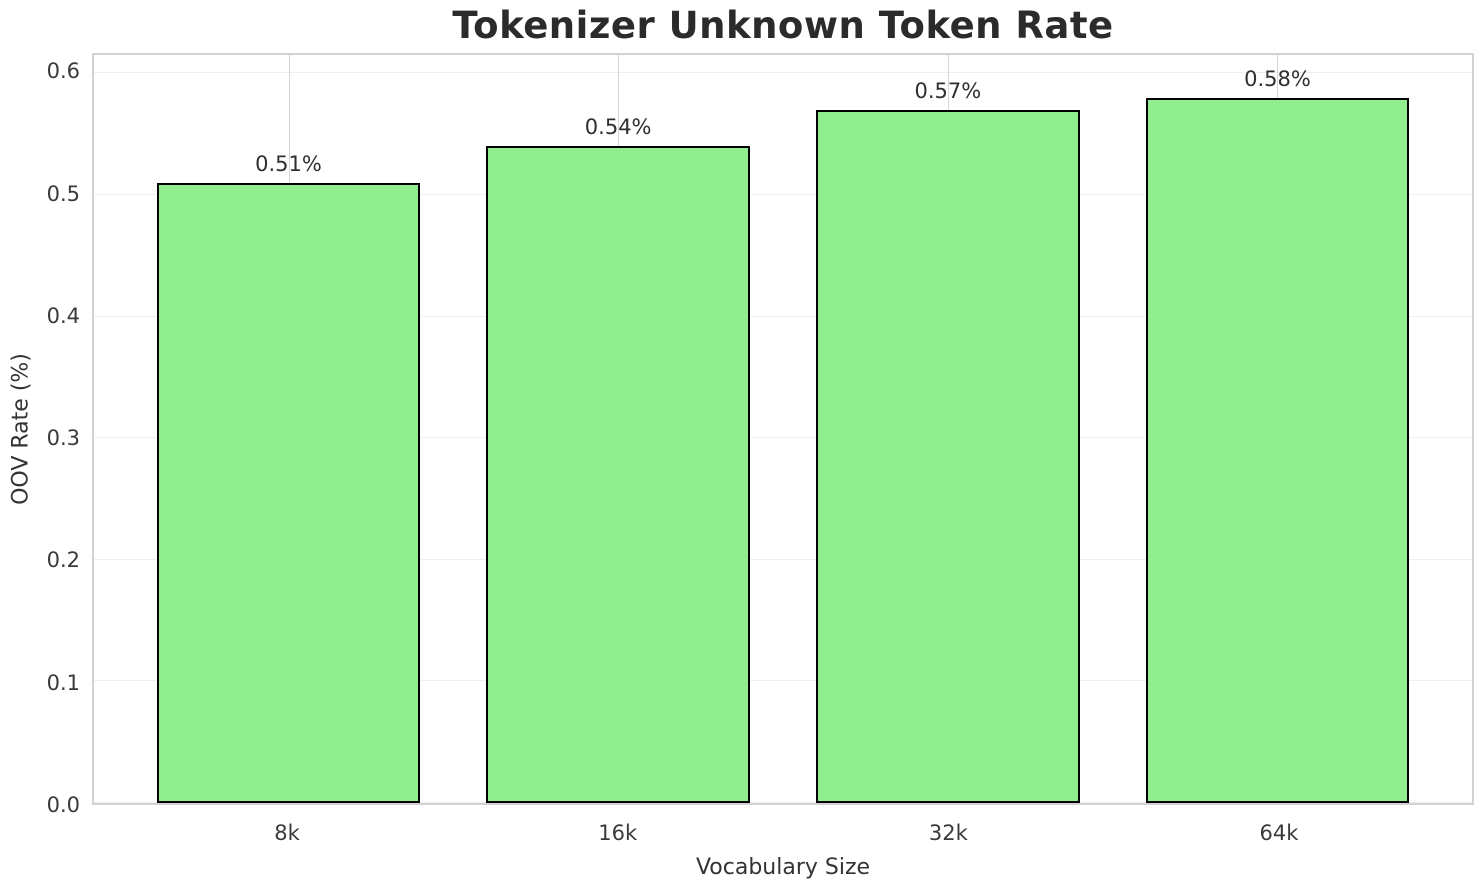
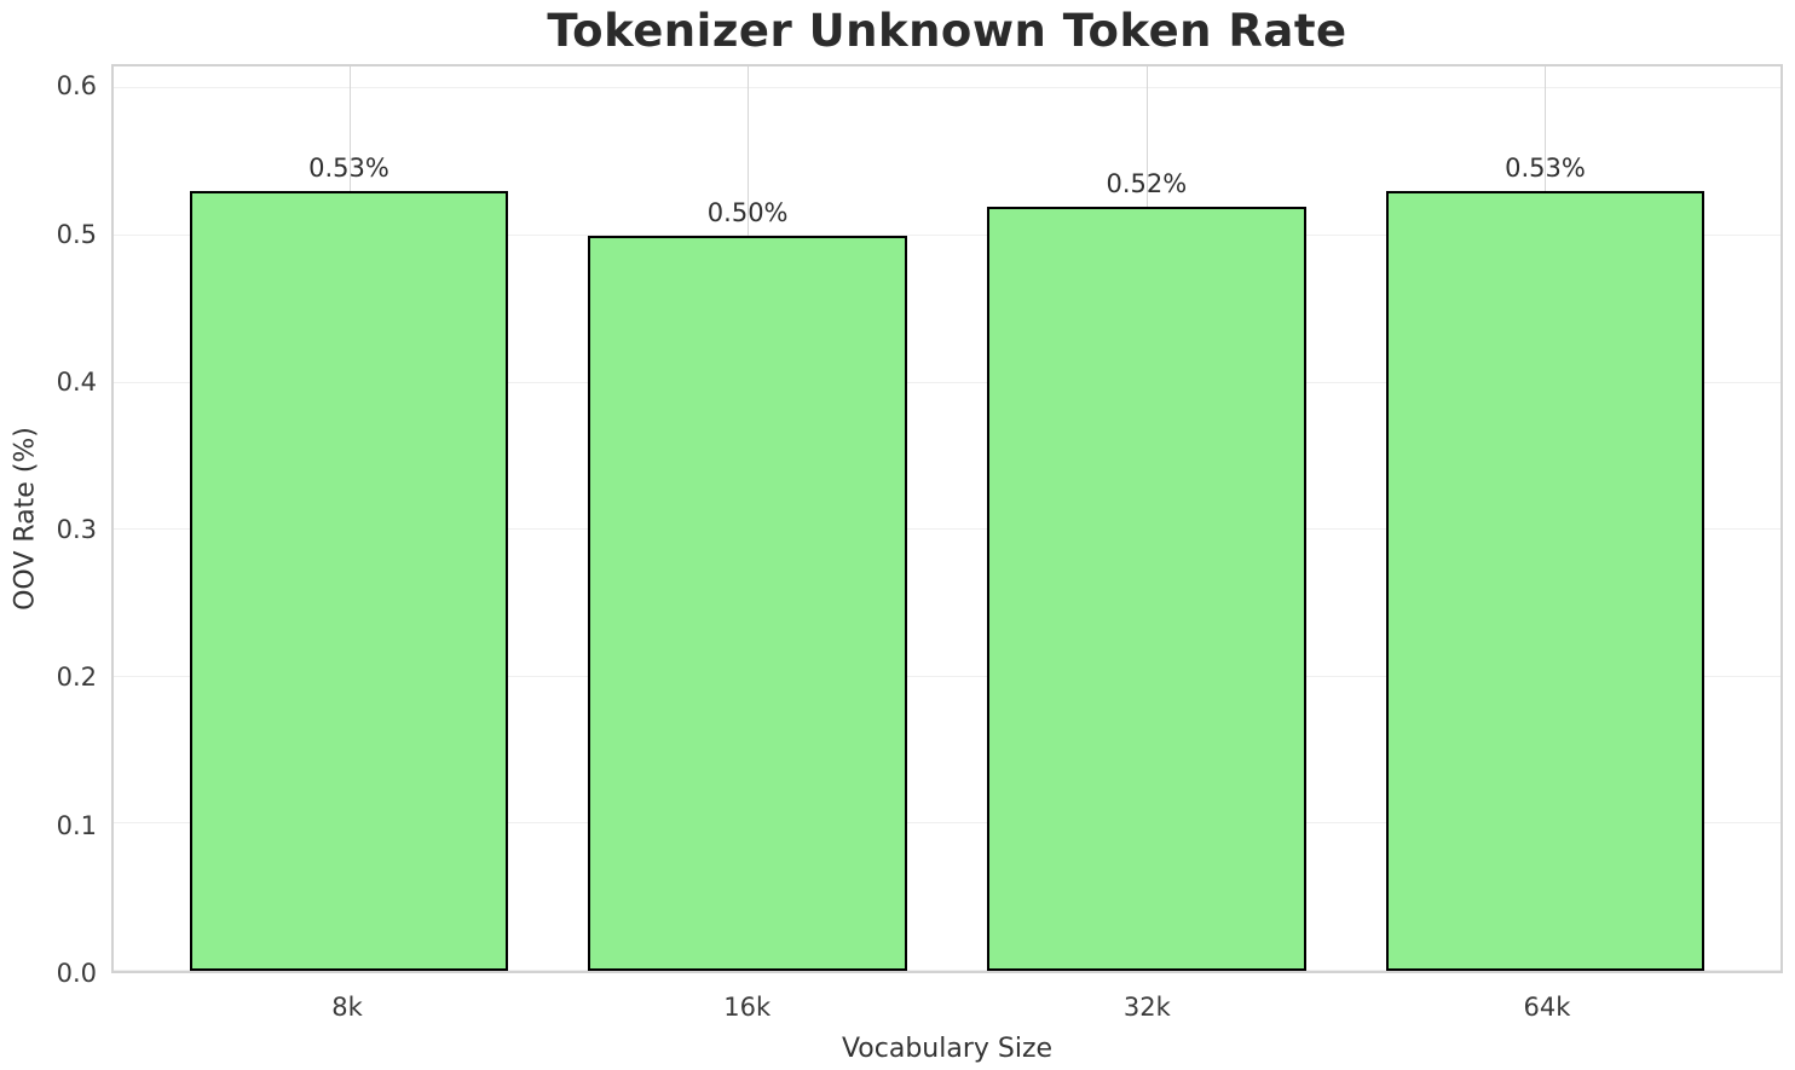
8k: 0.51% -> 0.53%
16k: 0.54% -> 0.50%
32k: 0.57% -> 0.52%
64k: 0.58% -> 0.53%
